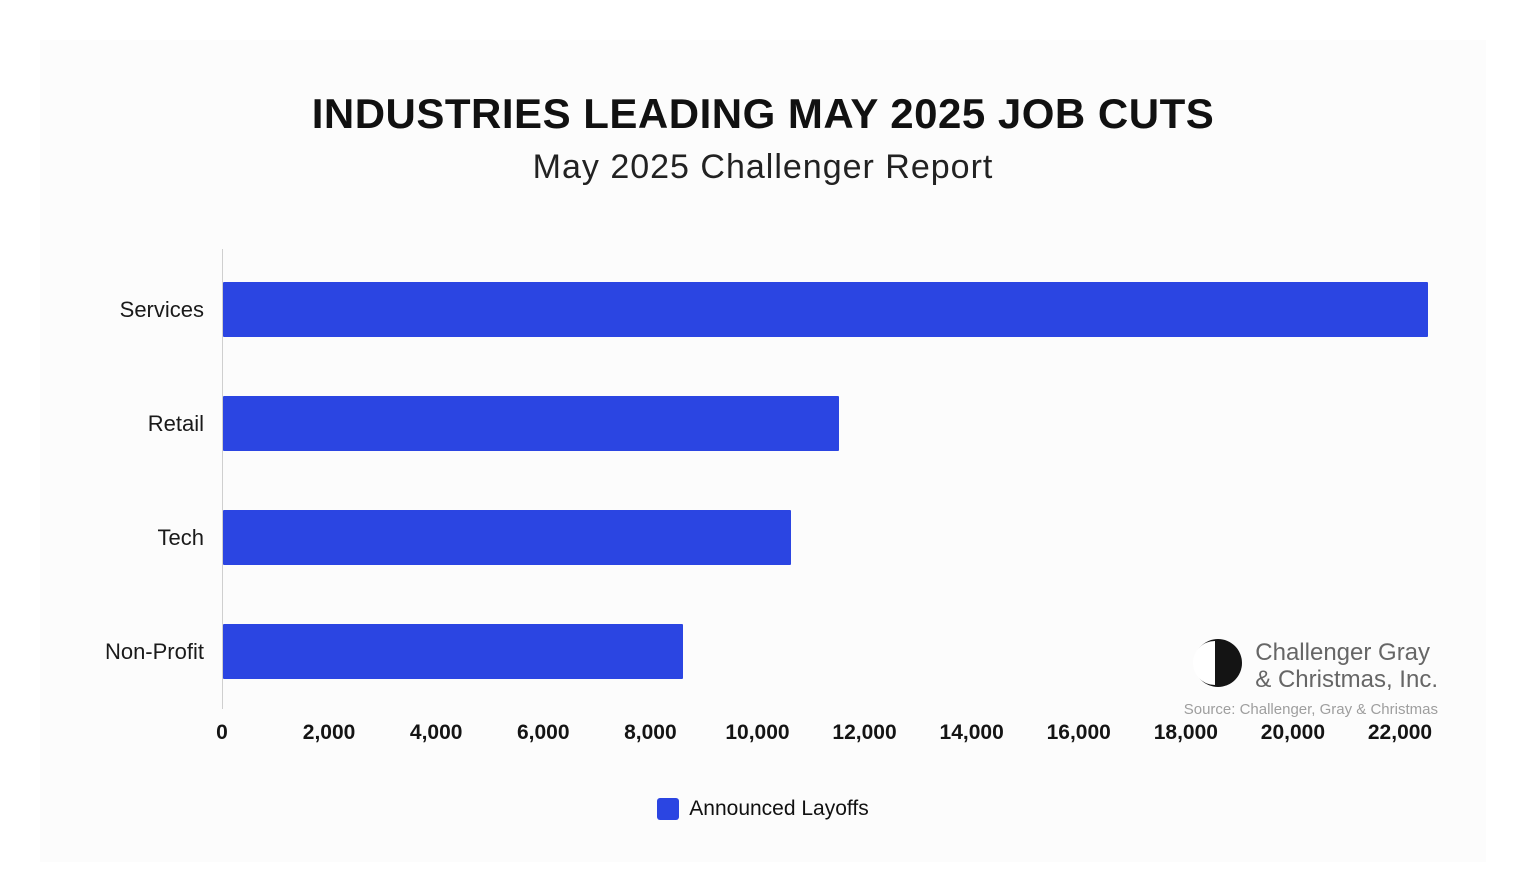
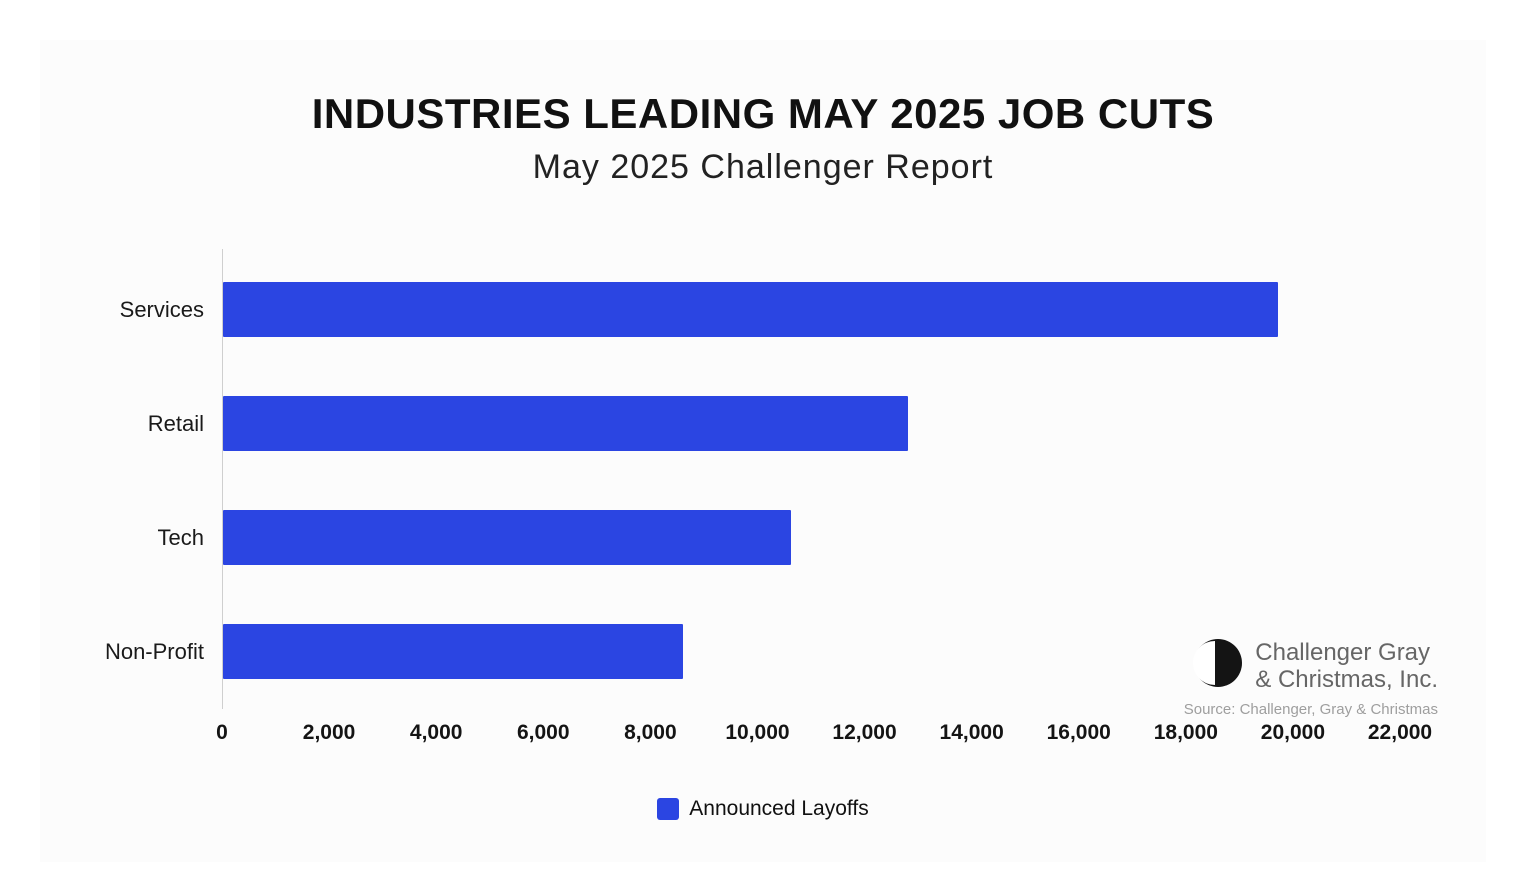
Services: 22500 -> 19700
Retail: 11500 -> 12800
